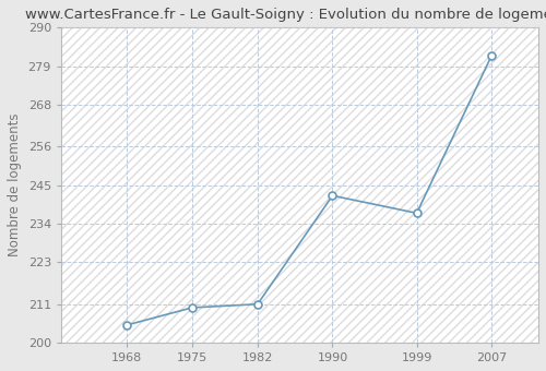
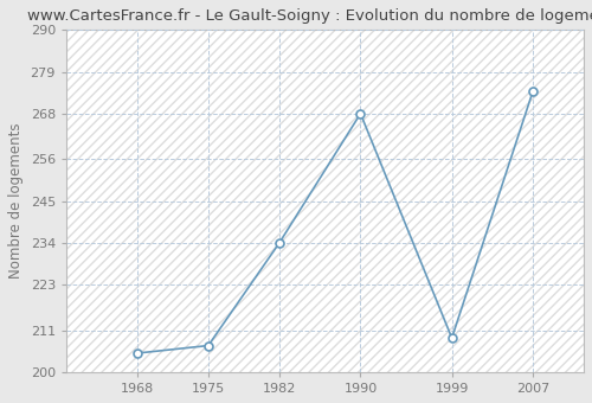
1975: 210 -> 207
1982: 211 -> 234
1990: 242 -> 268
1999: 237 -> 209
2007: 282 -> 274
